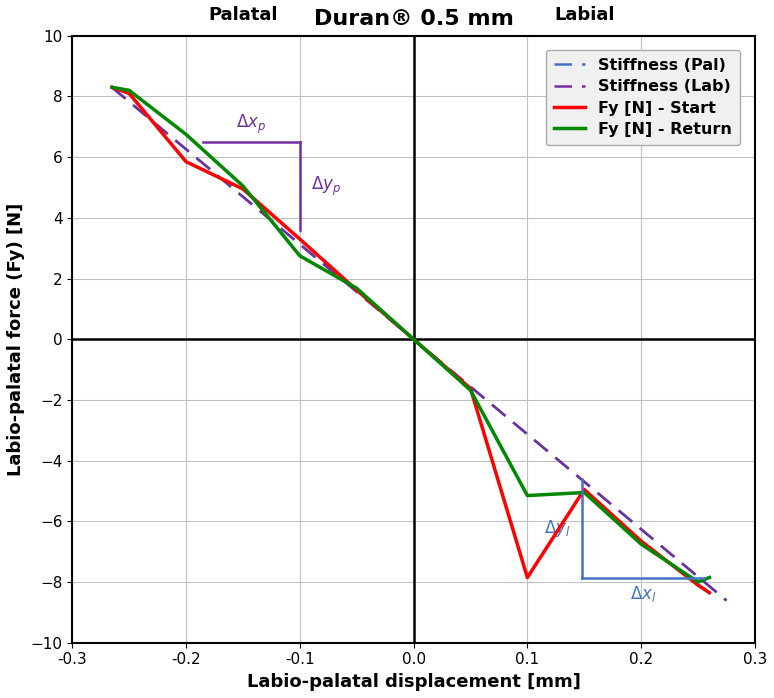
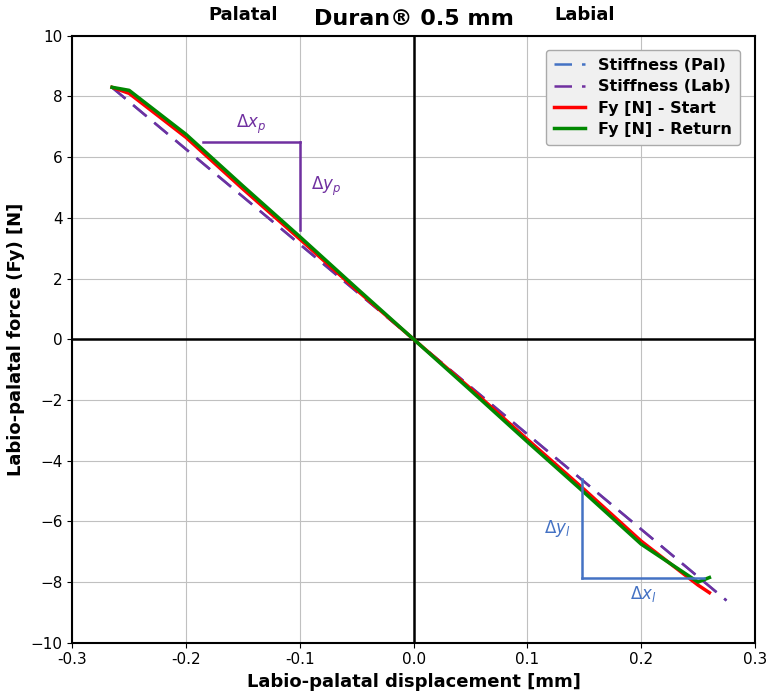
Fy [N] - Start/-0.2: 5.85 -> 6.65
Fy [N] - Return/-0.1: 2.75 -> 3.38
Fy [N] - Start/0.1: -7.85 -> -3.30
Fy [N] - Return/0.1: -5.15 -> -3.38
